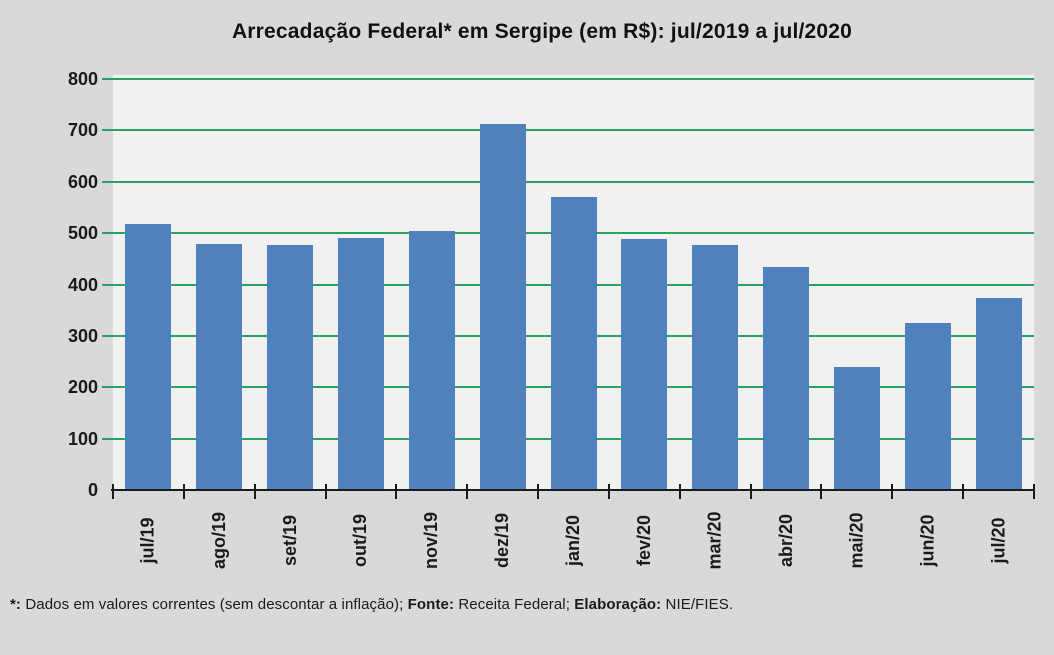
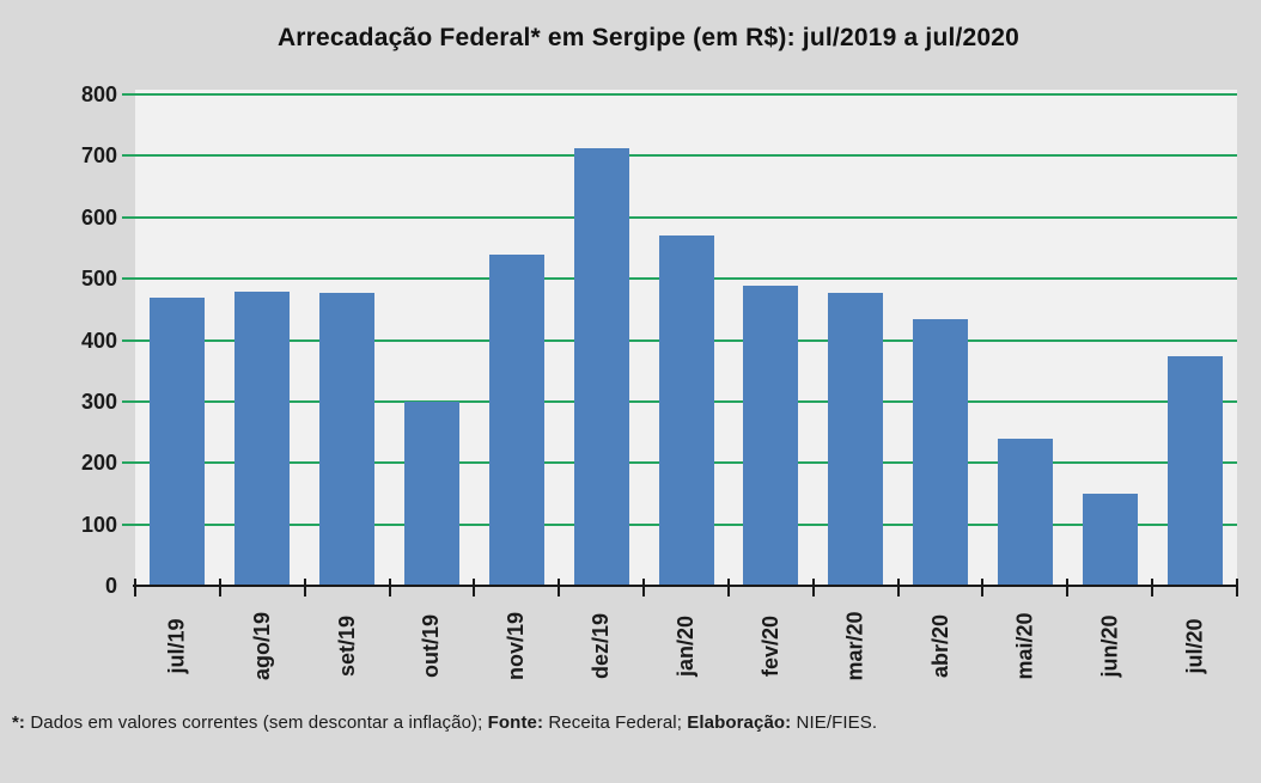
jul/19: 520 -> 470
out/19: 490 -> 300
nov/19: 500 -> 540
jun/20: 320 -> 150
